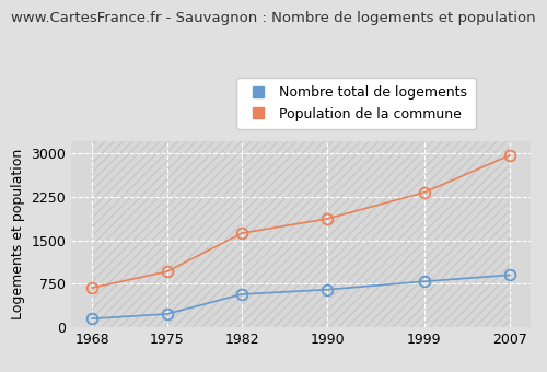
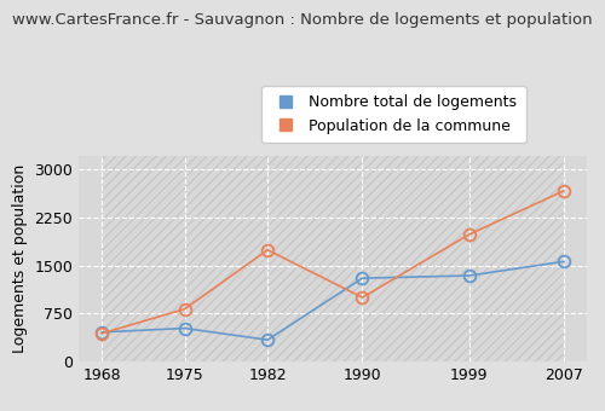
Nombre total de logements/1968: 150 -> 460
Population de la commune/1968: 680 -> 440
Nombre total de logements/1975: 230 -> 520
Population de la commune/1975: 960 -> 820
Nombre total de logements/1982: 570 -> 340
Population de la commune/1982: 1620 -> 1740
Nombre total de logements/1990: 650 -> 1300
Population de la commune/1990: 1870 -> 1000
Nombre total de logements/1999: 790 -> 1340
Population de la commune/1999: 2320 -> 1980
Nombre total de logements/2007: 900 -> 1560
Population de la commune/2007: 2960 -> 2660
